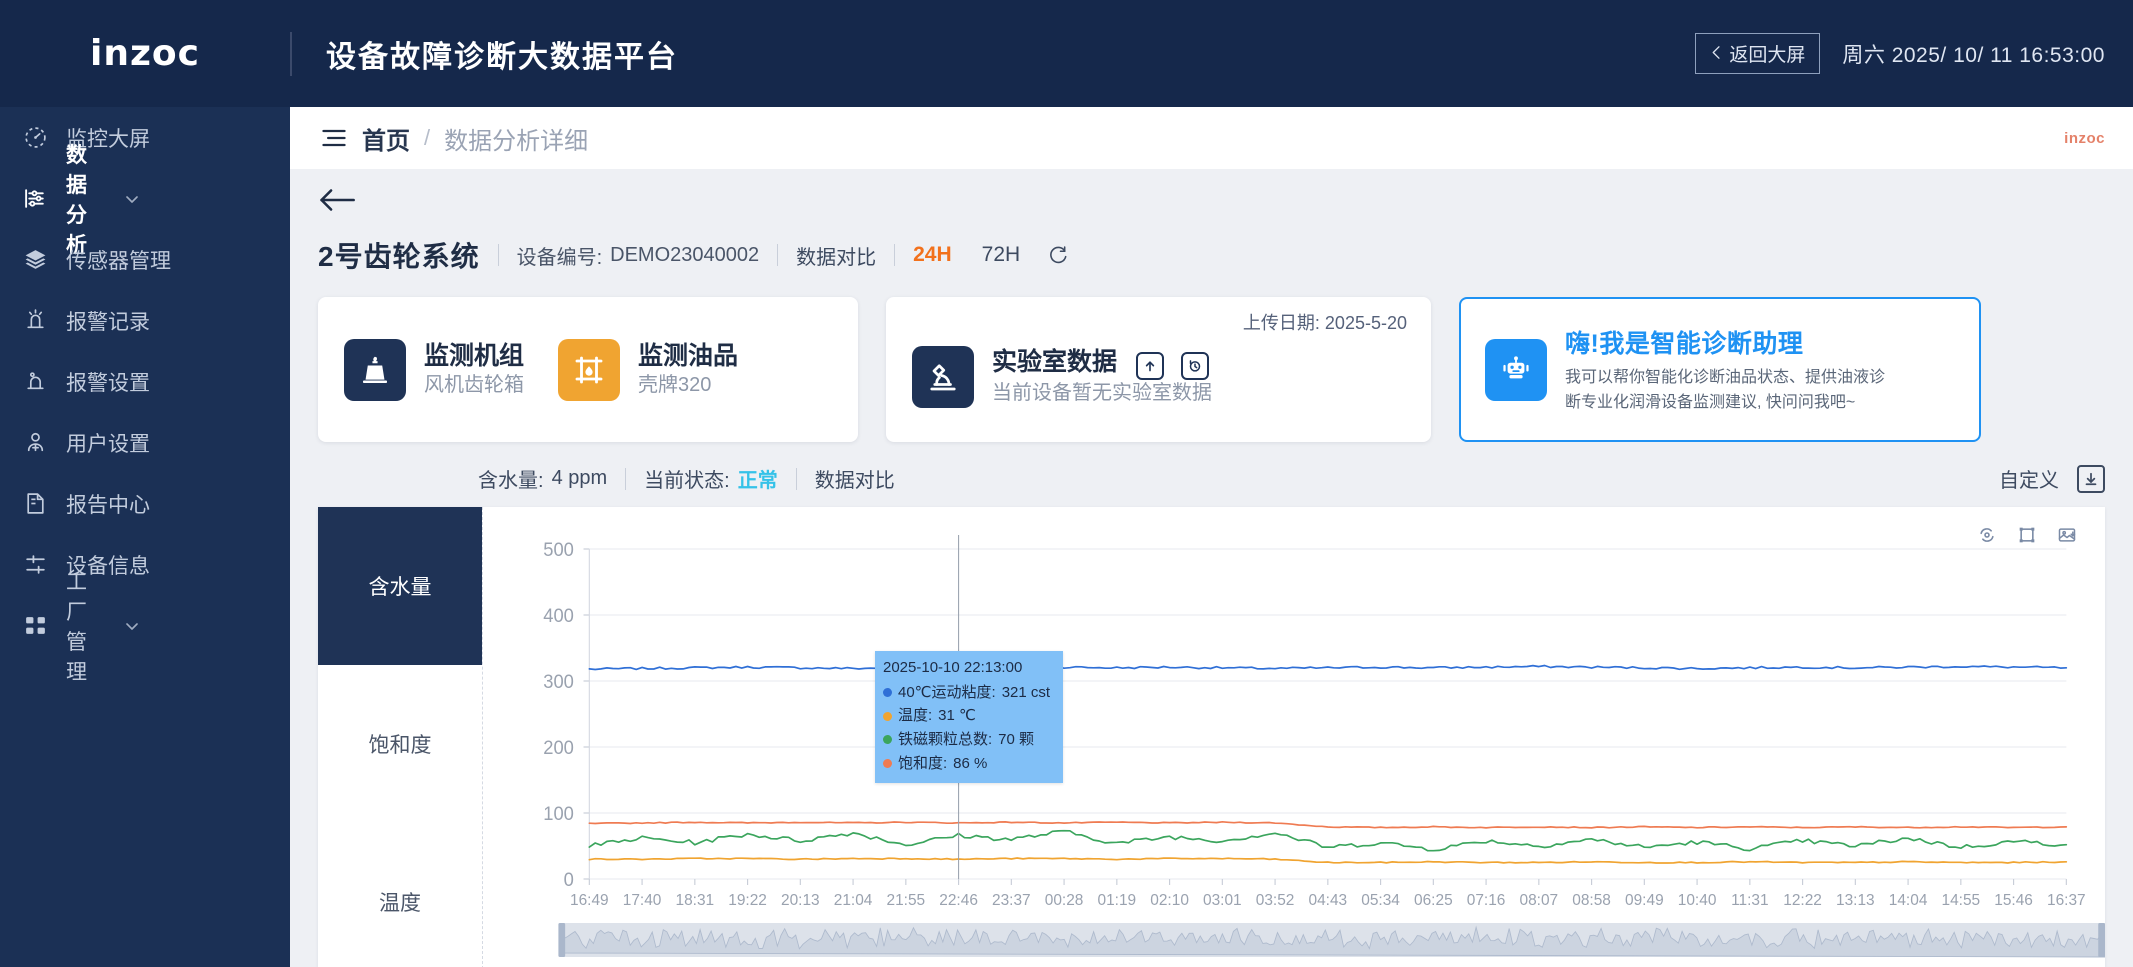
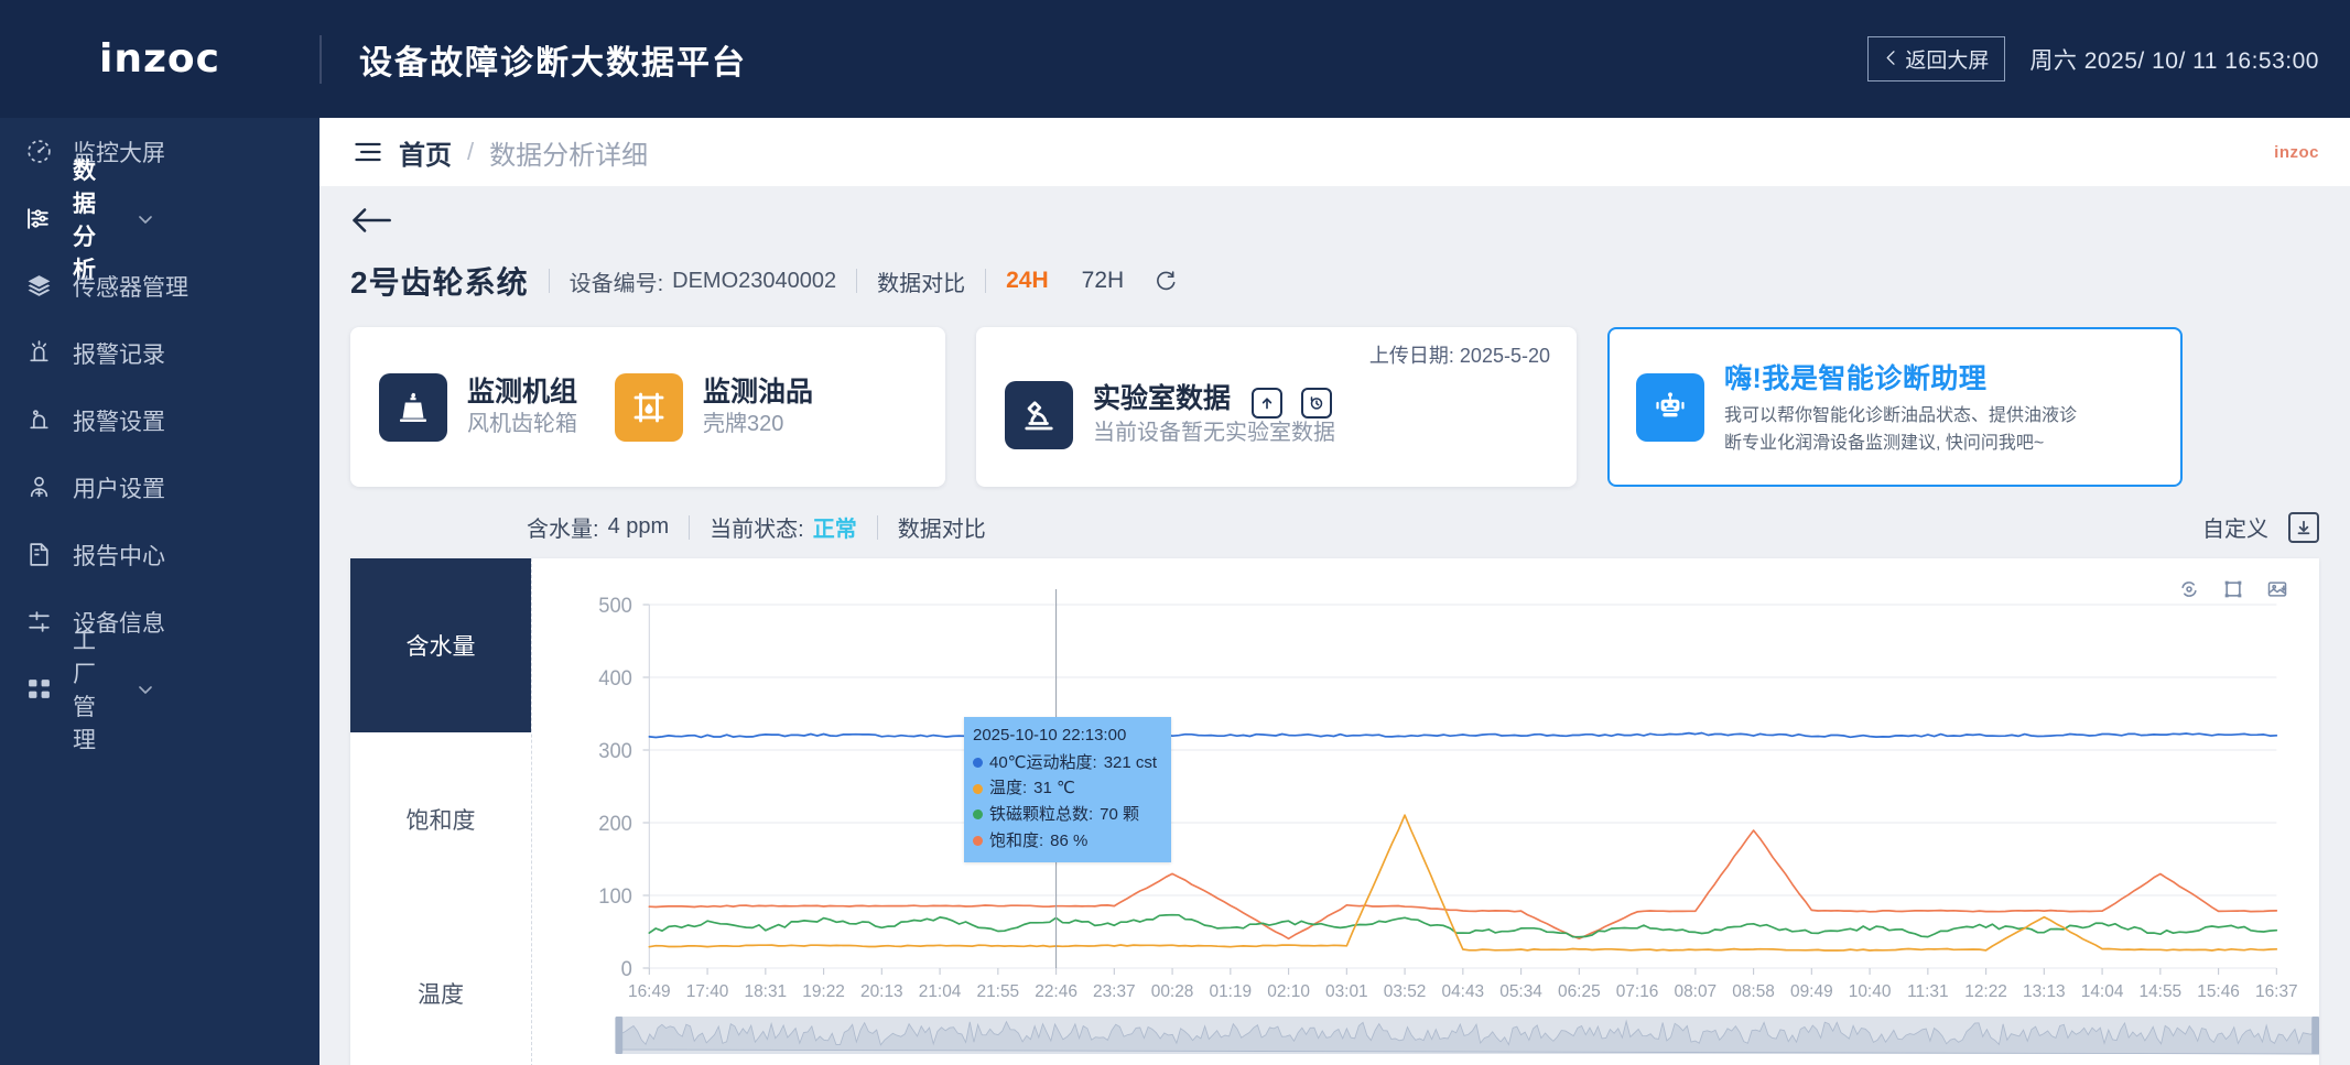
饱和度/00:28: 80 -> 130
饱和度/02:10: 80 -> 40
温度/03:52: 30 -> 210
饱和度/06:25: 80 -> 40
饱和度/08:58: 80 -> 190
温度/13:13: 20 -> 70
饱和度/14:55: 80 -> 130
